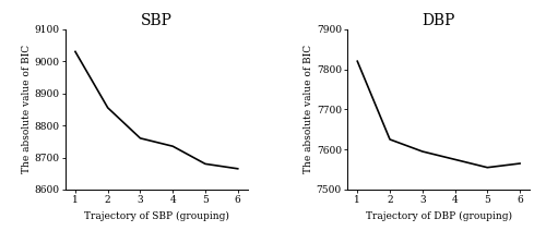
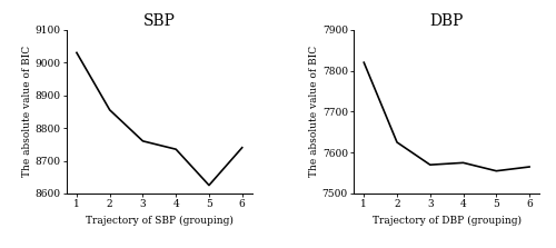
SBP/5: 8680 -> 8625
SBP/6: 8665 -> 8740
DBP/3: 7595 -> 7570
